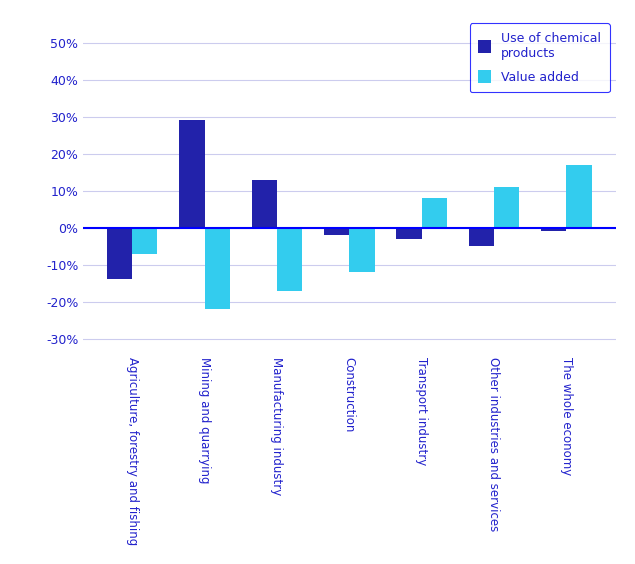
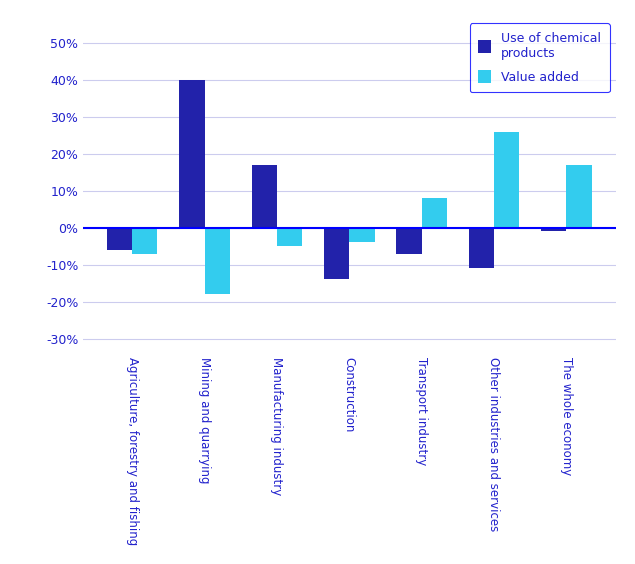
Use of chemical products/Agriculture, forestry and fishing: -14% -> -6%
Use of chemical products/Mining and quarrying: 29% -> 40%
Value added/Mining and quarrying: -22% -> -18%
Use of chemical products/Manufacturing industry: 13% -> 17%
Value added/Manufacturing industry: -17% -> -5%
Use of chemical products/Construction: -2% -> -14%
Value added/Construction: -12% -> -4%
Use of chemical products/Transport industry: -3% -> -7%
Use of chemical products/Other industries and services: -5% -> -11%
Value added/Other industries and services: 11% -> 26%
